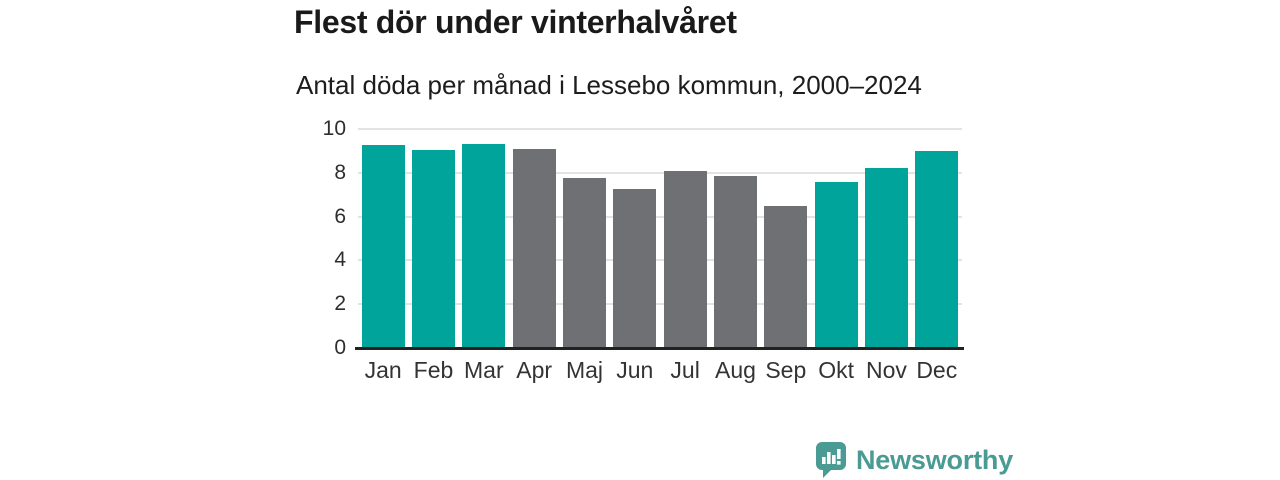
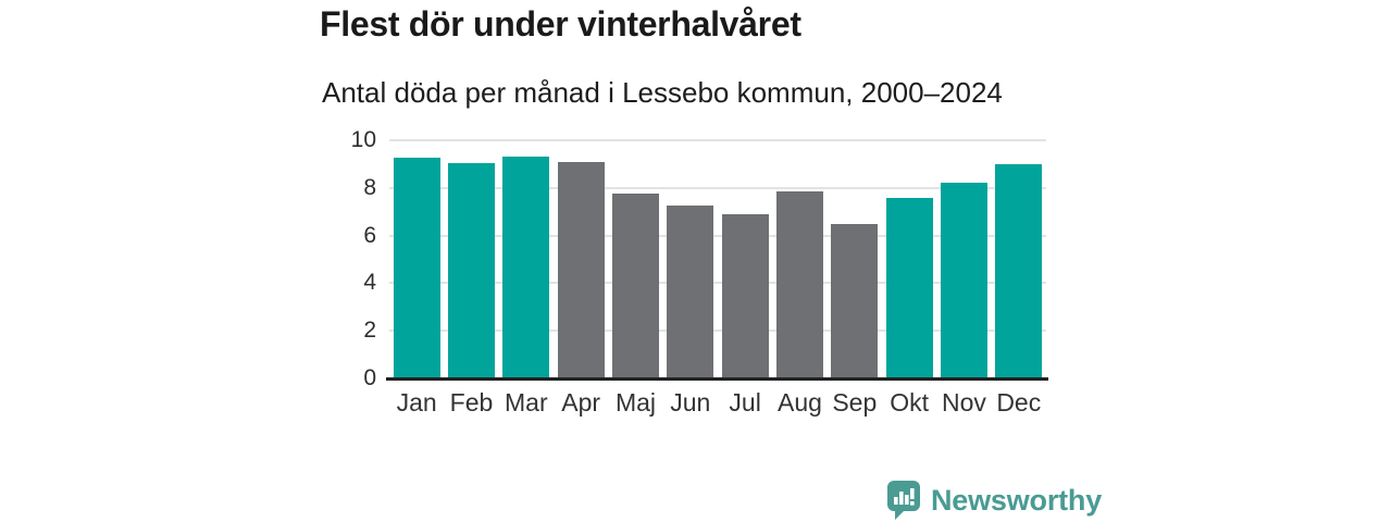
Jul: 8.1 -> 6.9
